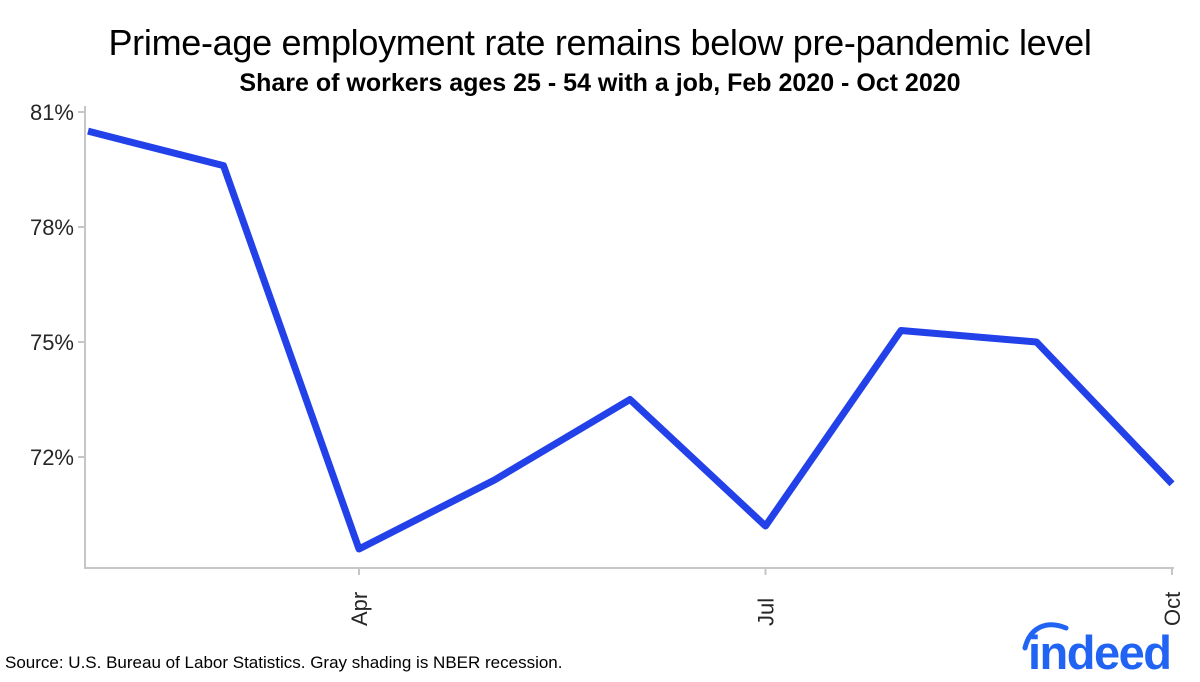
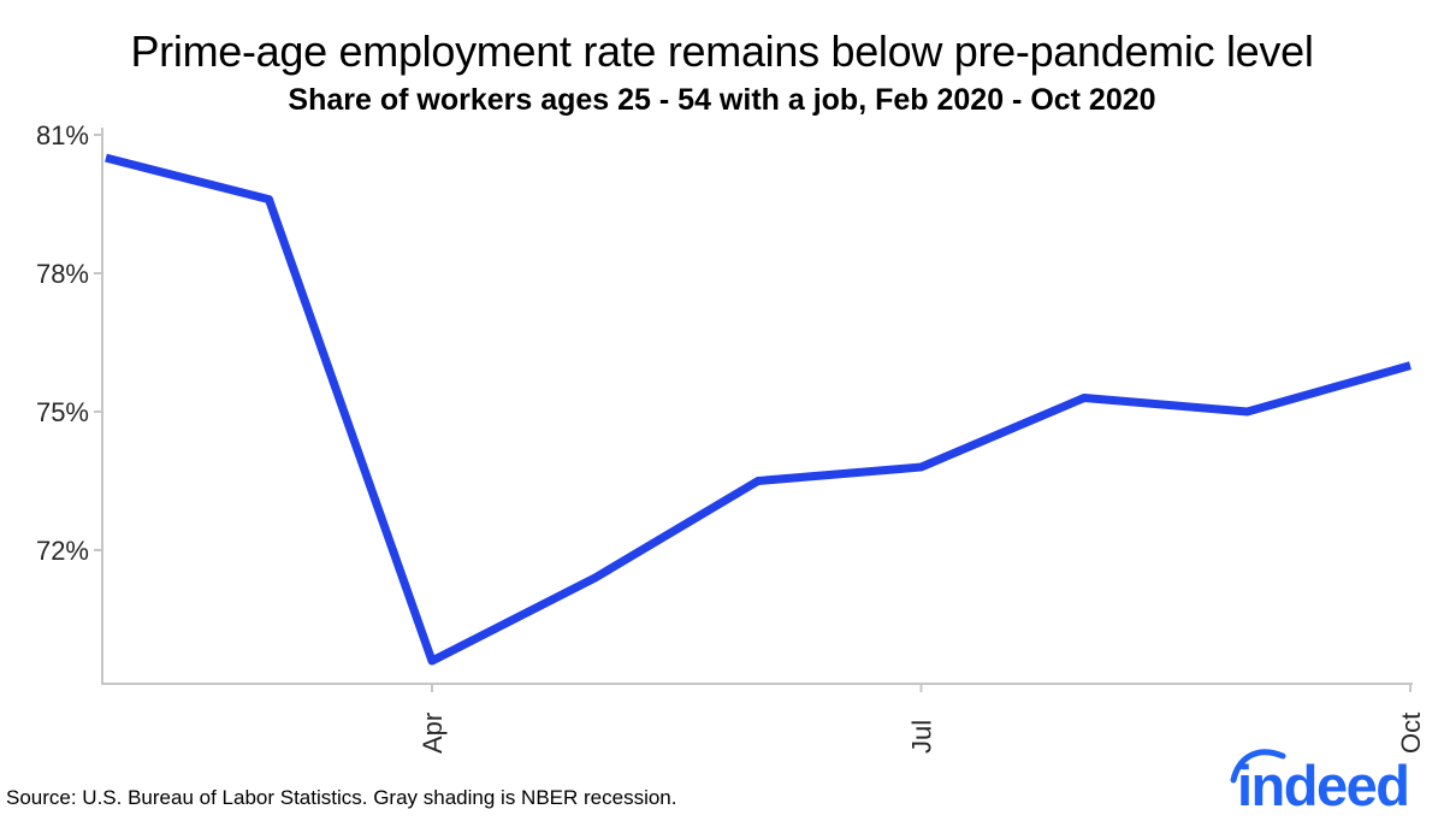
Jul: 70.2% -> 73.8%
Oct: 71.3% -> 76.0%
